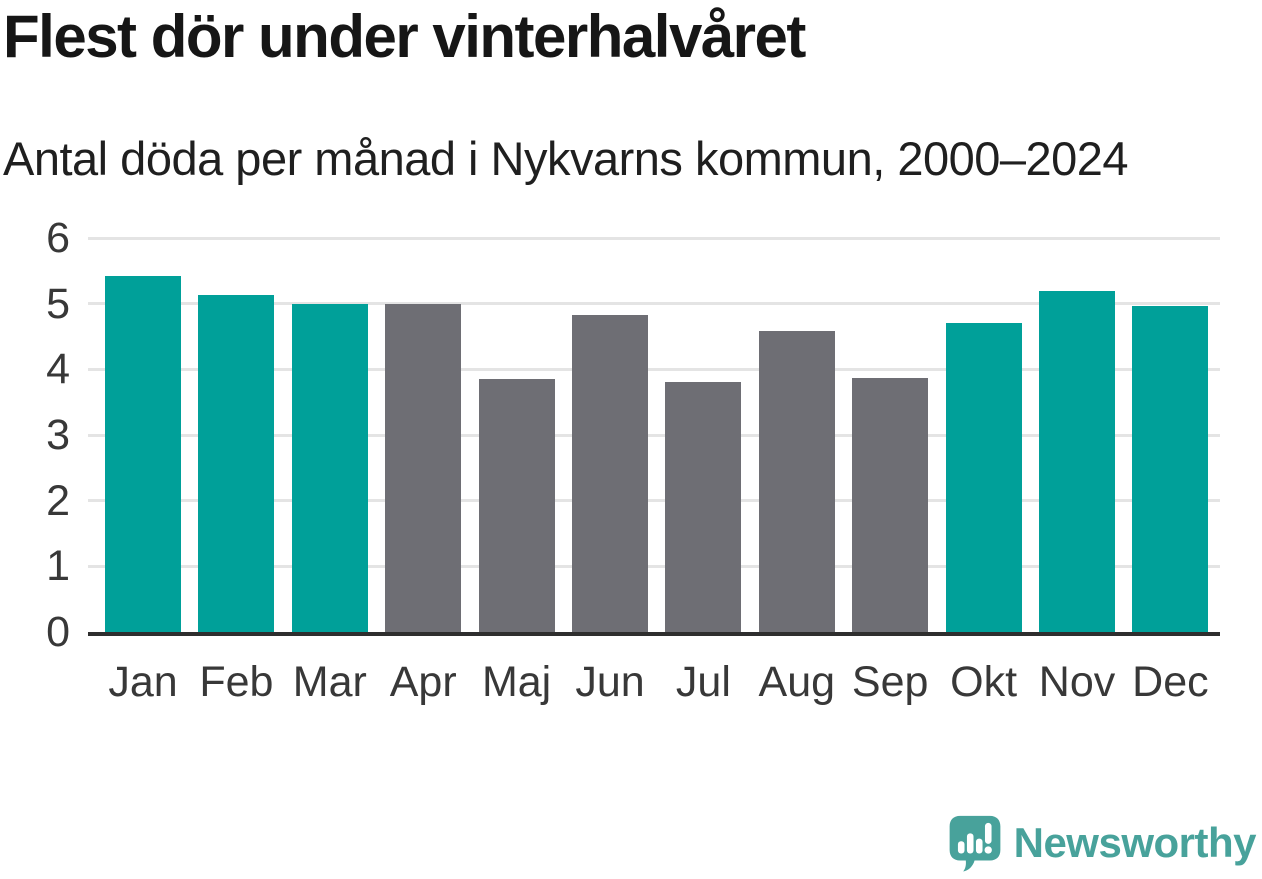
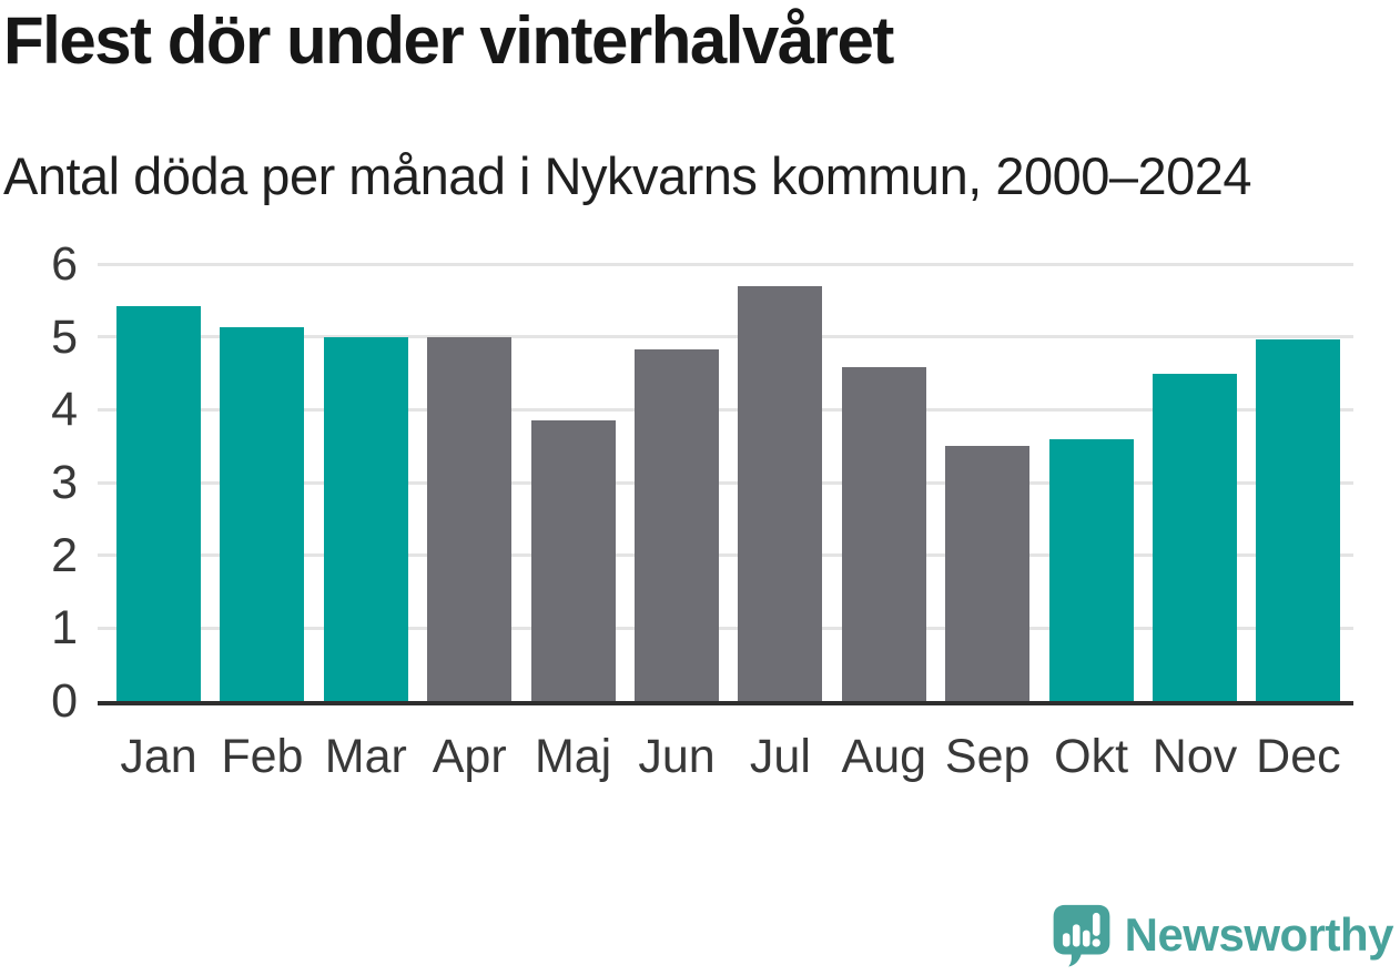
Jul: 3.8 -> 5.7
Sep: 3.9 -> 3.5
Okt: 4.7 -> 3.6
Nov: 5.2 -> 4.5
